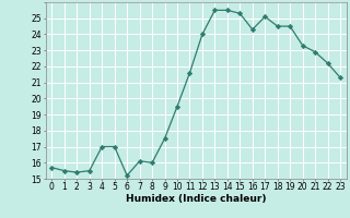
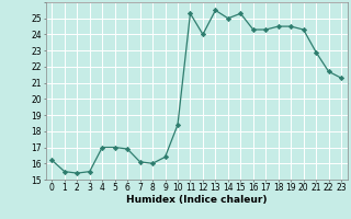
0: 15.7 -> 16.2
6: 15.2 -> 16.9
9: 17.5 -> 16.4
10: 19.5 -> 18.4
11: 21.6 -> 25.3
14: 25.5 -> 25.0
17: 25.1 -> 24.3
20: 23.3 -> 24.3
22: 22.2 -> 21.7
